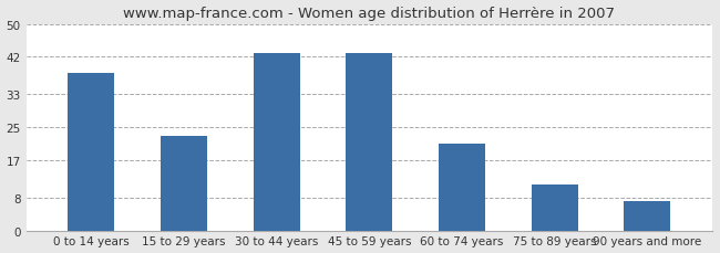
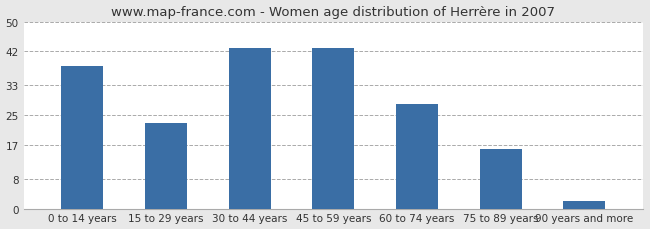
60 to 74 years: 21 -> 28
75 to 89 years: 11 -> 16
90 years and more: 7 -> 2
